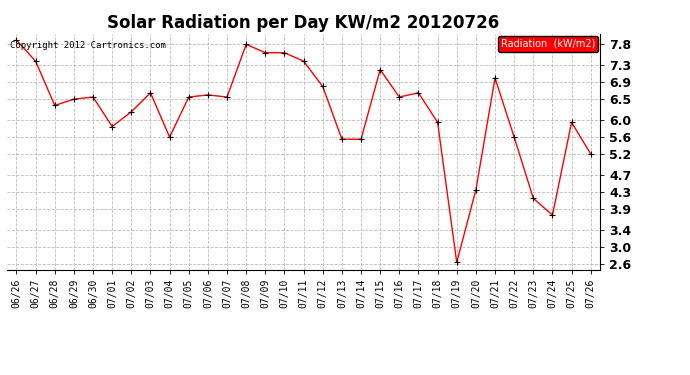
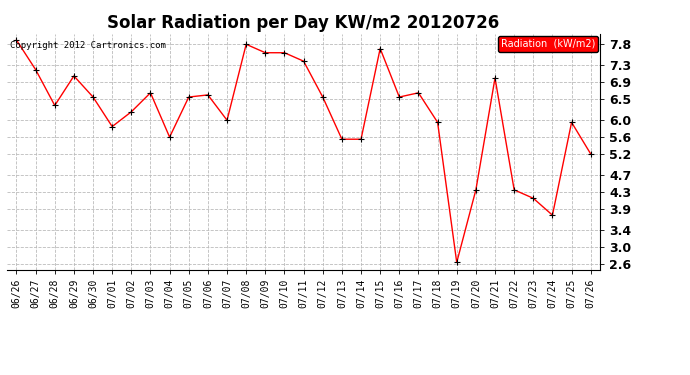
06/27: 7.40 -> 7.20
06/29: 6.50 -> 7.05
07/07: 6.55 -> 6.00
07/12: 6.80 -> 6.55
07/15: 7.20 -> 7.70
07/22: 5.60 -> 4.35
